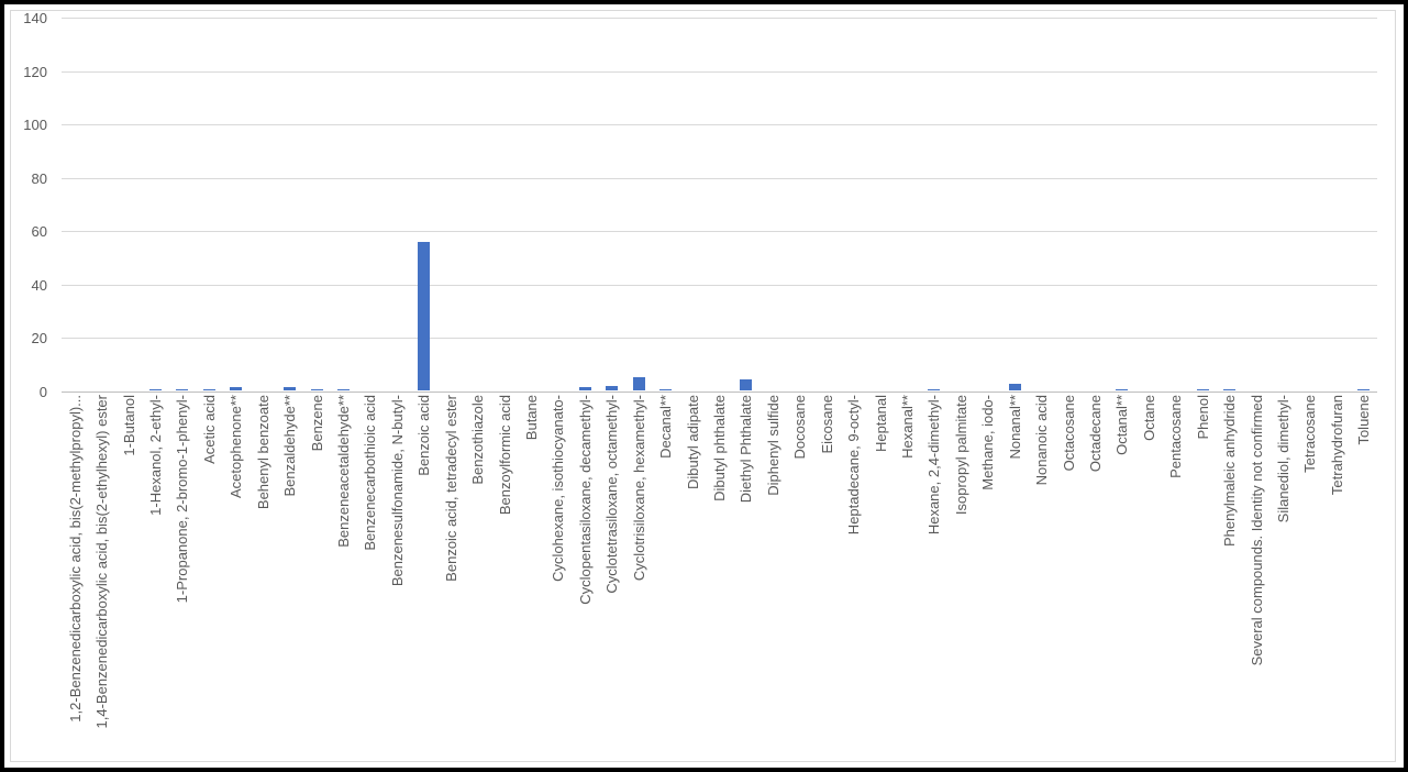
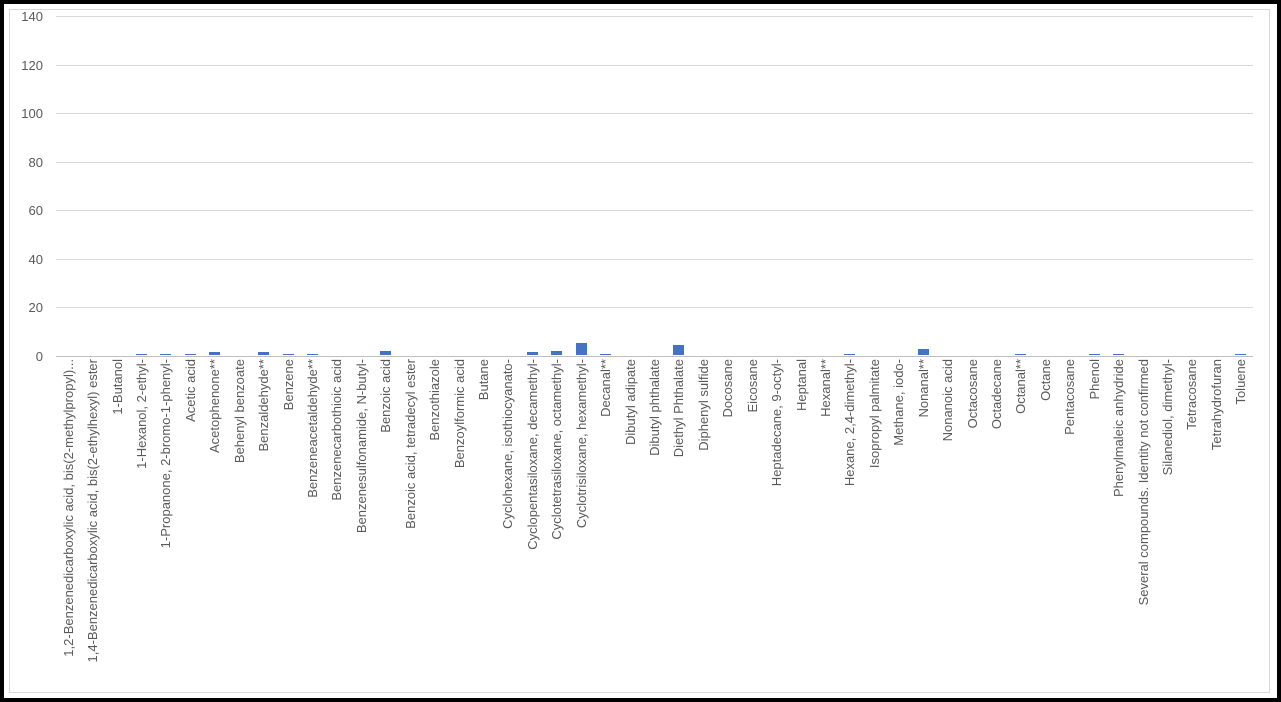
Benzoic acid: 56 -> 2
